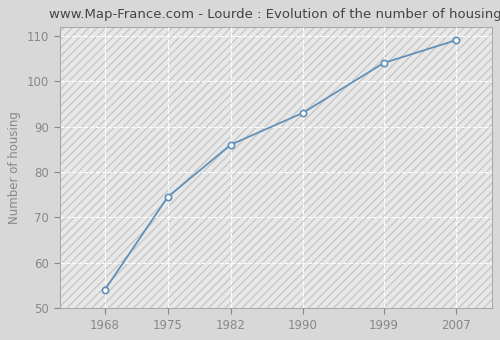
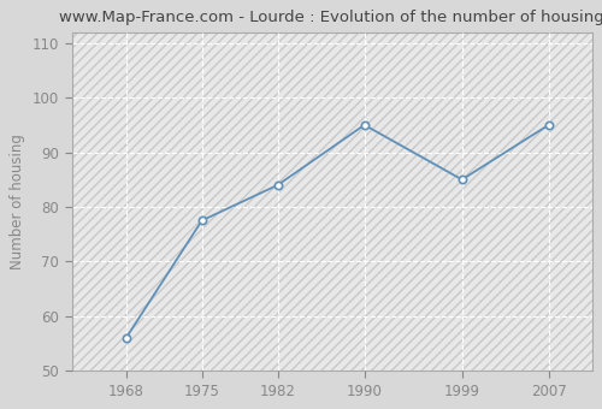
1968: 54.0 -> 56.0
1975: 74.5 -> 77.5
1982: 86.0 -> 84.0
1990: 93.0 -> 95.0
1999: 104.0 -> 85.0
2007: 109.0 -> 95.0
